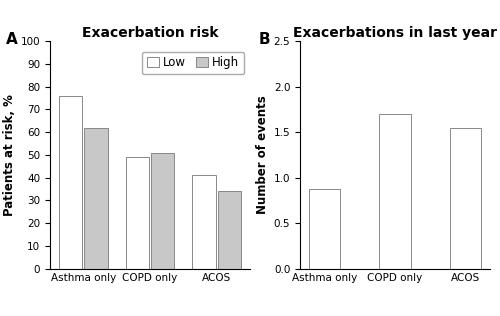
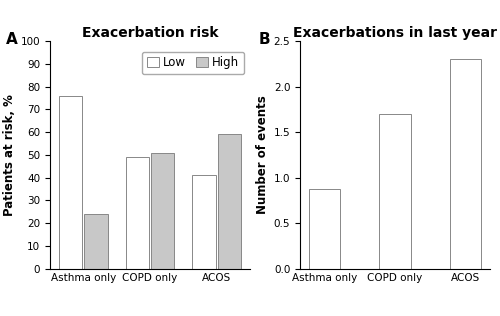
Exacerbation risk/High/Asthma only: 62 -> 24
Exacerbation risk/High/ACOS: 34 -> 59
Exacerbations in last year/ACOS: 1.54 -> 2.30
